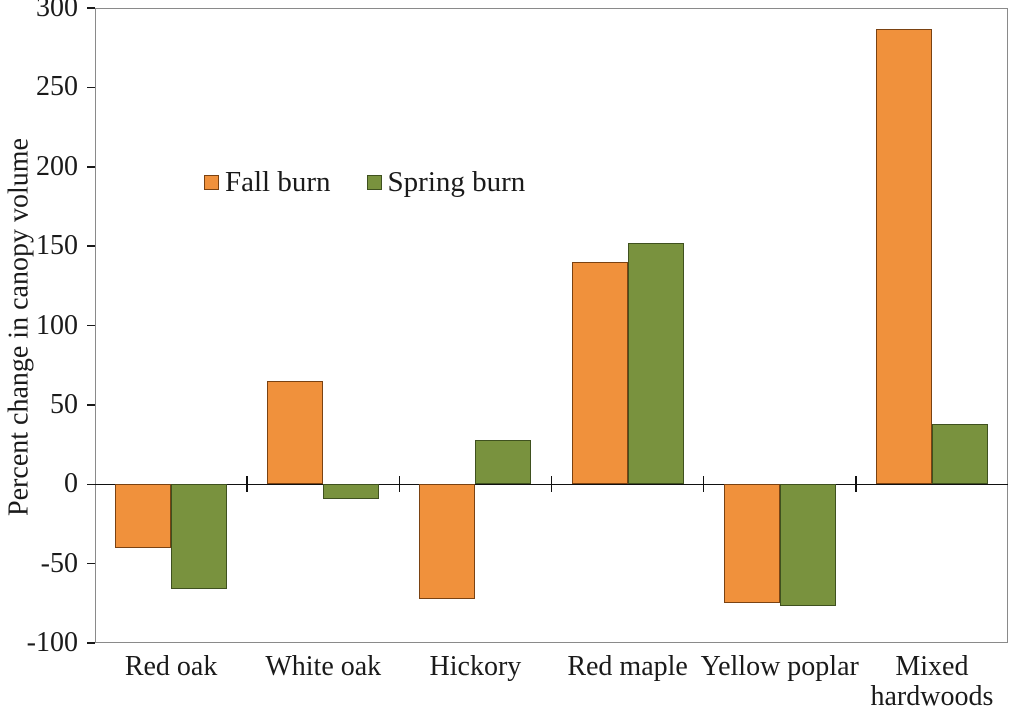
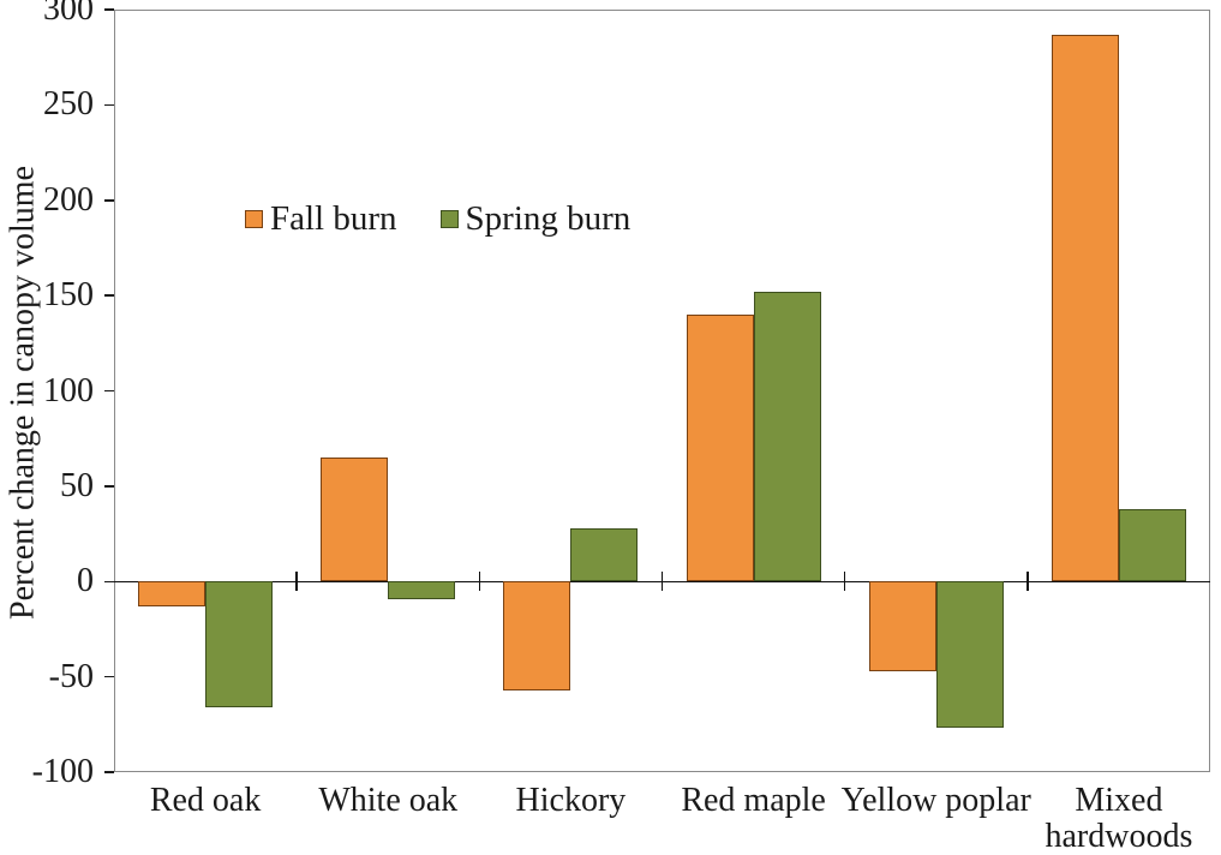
Fall burn/Red oak: -40 -> -13
Fall burn/Hickory: -72 -> -57
Fall burn/Yellow poplar: -75 -> -47
